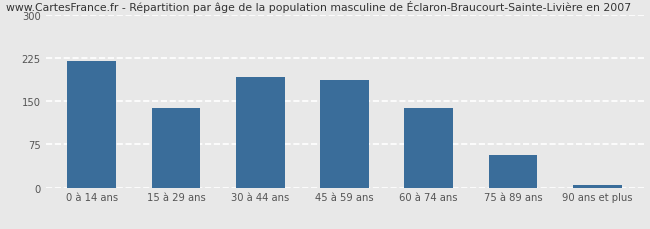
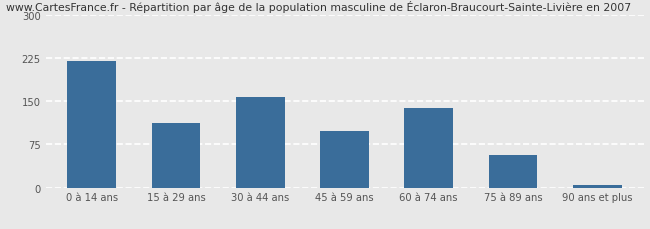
15 à 29 ans: 138 -> 112
30 à 44 ans: 192 -> 158
45 à 59 ans: 188 -> 98
